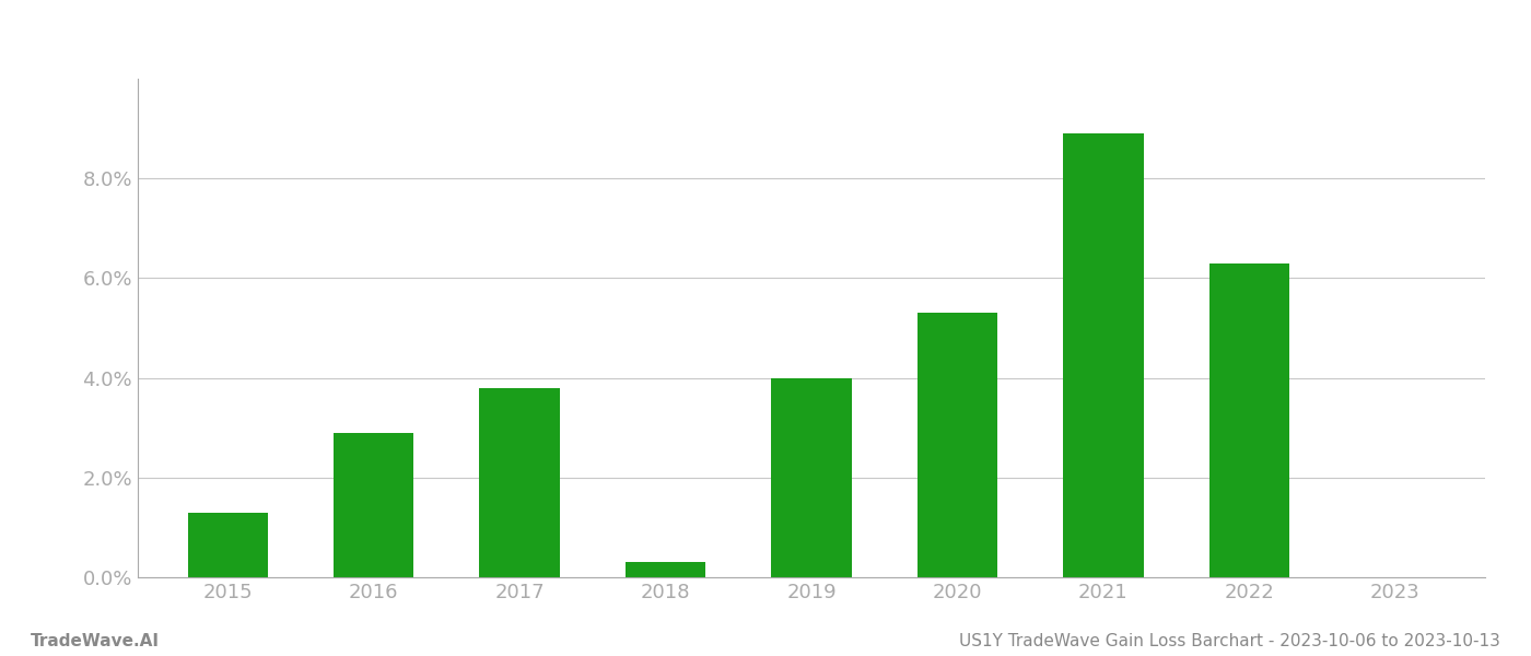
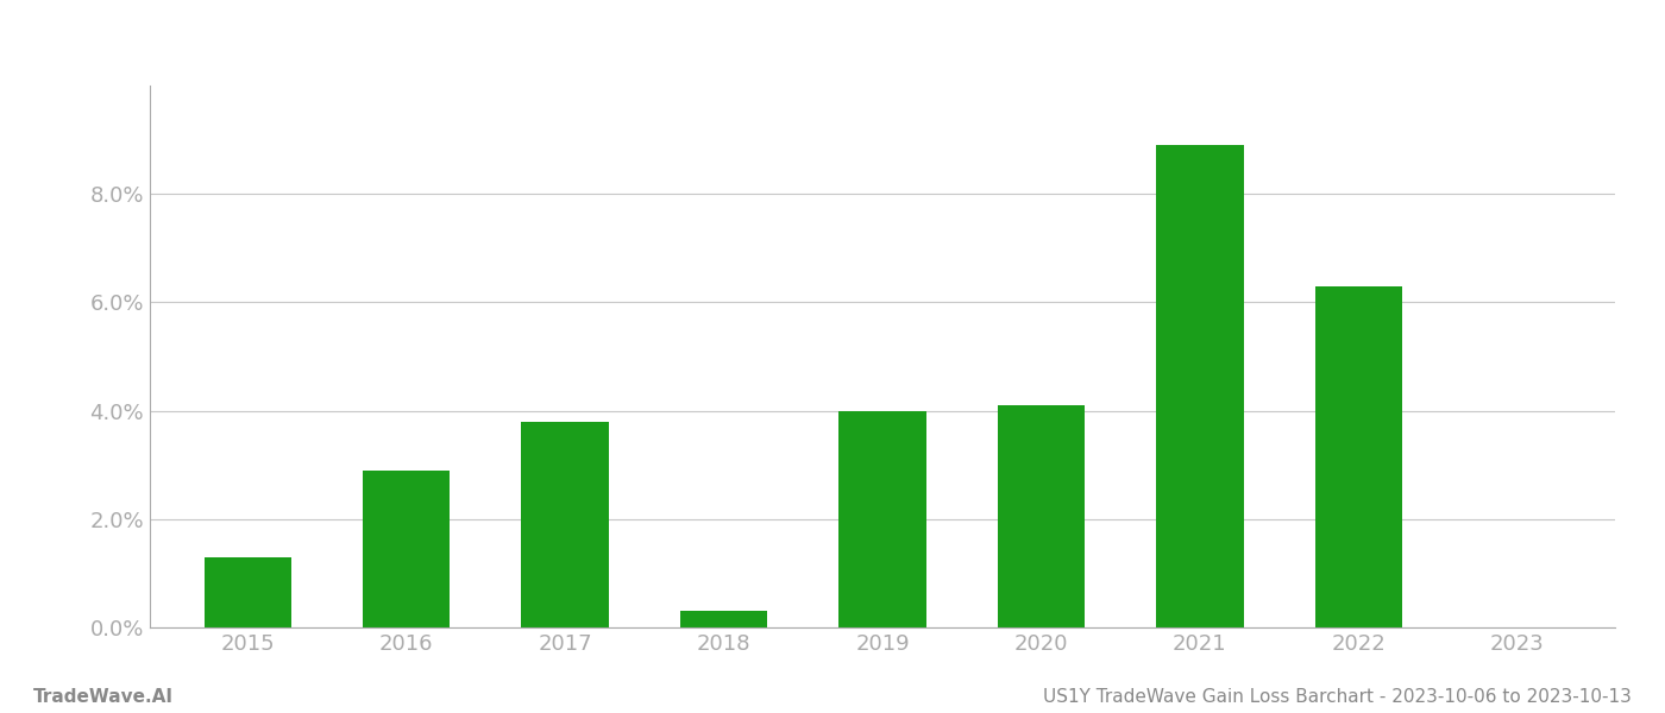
2020: 5.3% -> 4.1%
